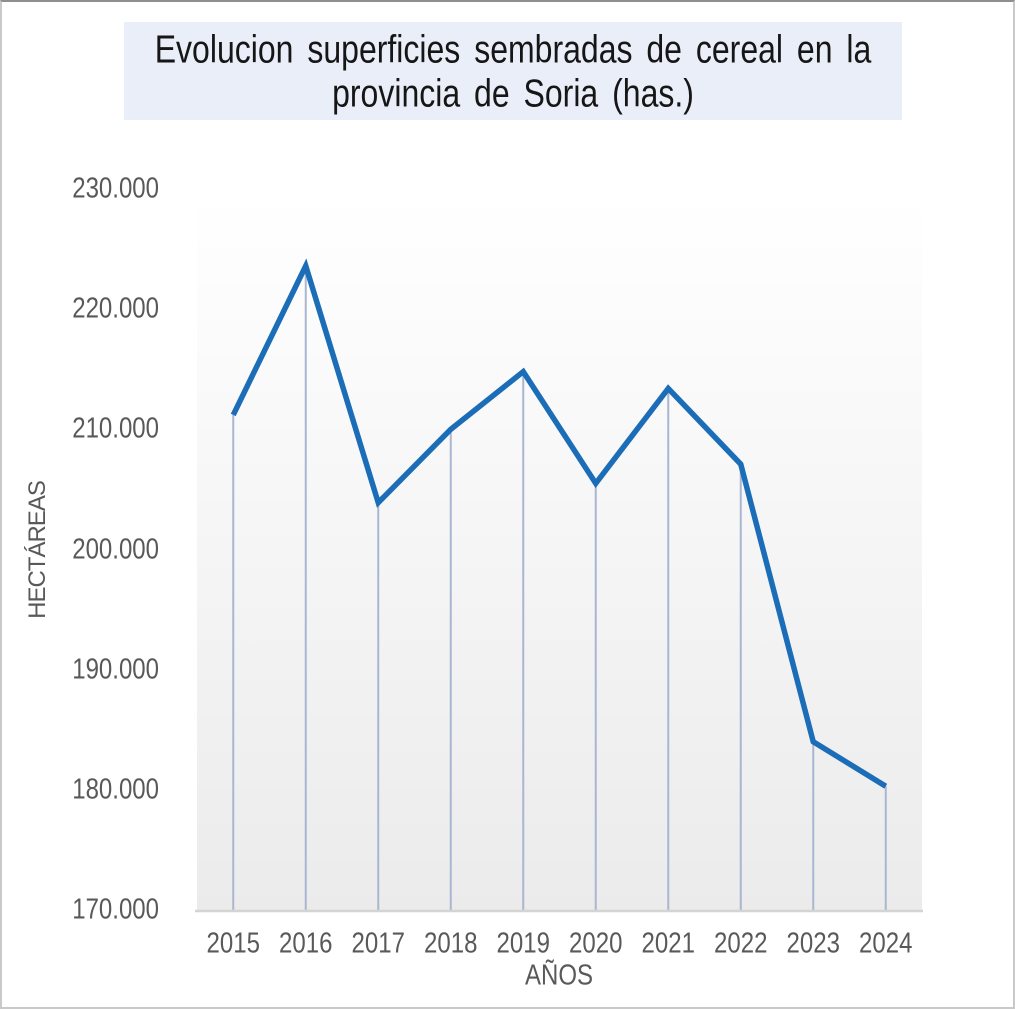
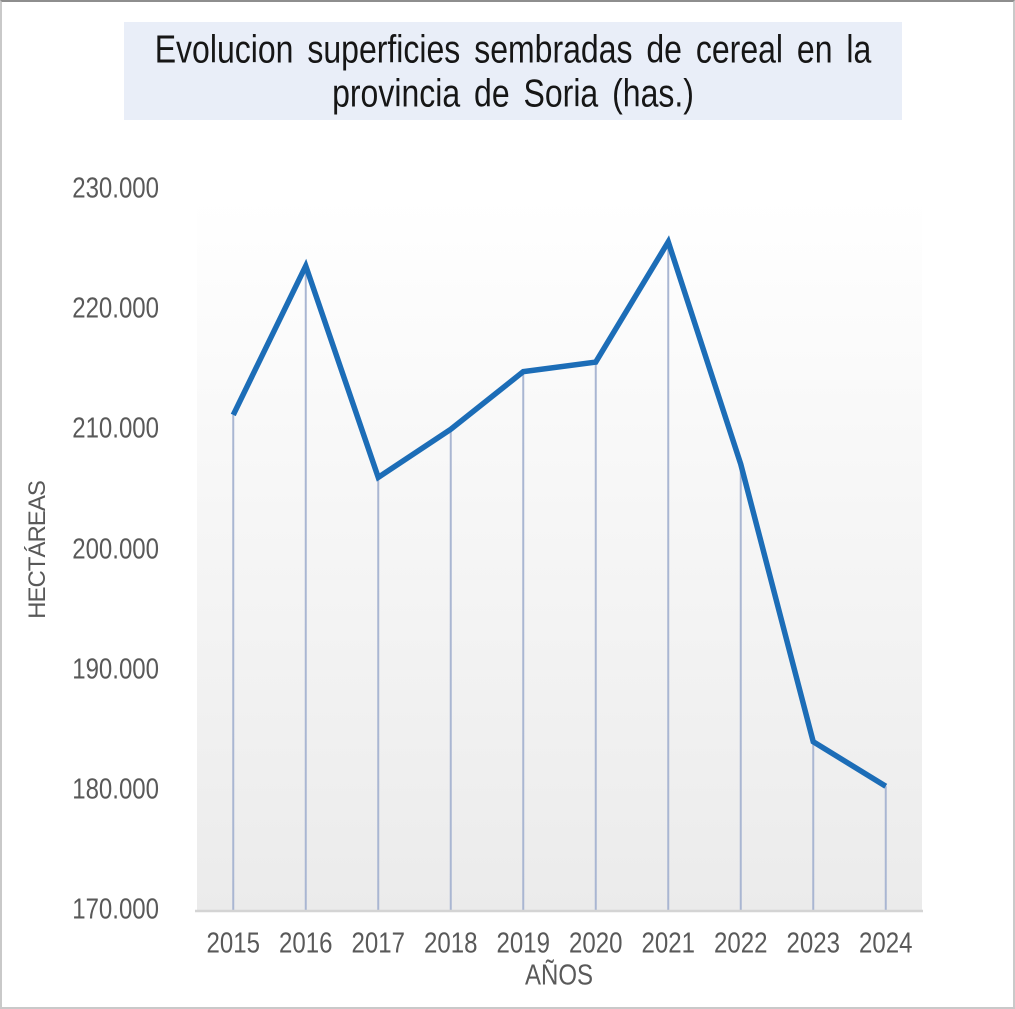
2017: 203900 -> 206000
2020: 205500 -> 215600
2021: 213400 -> 225600
